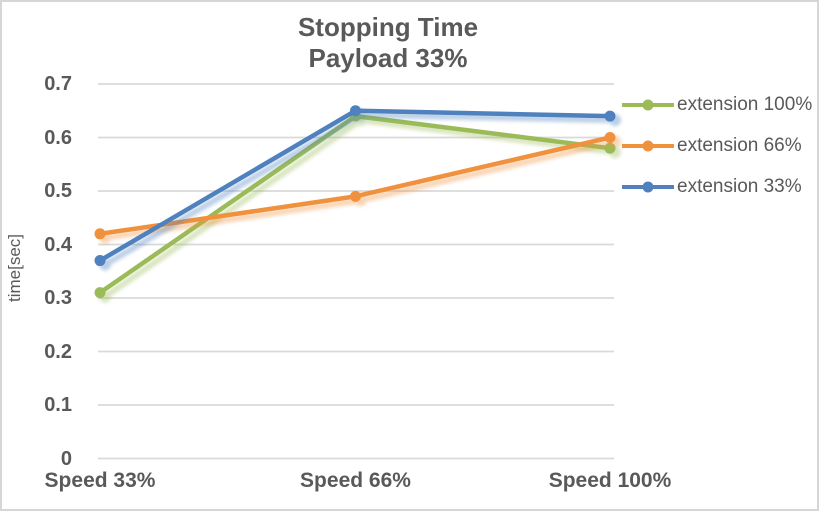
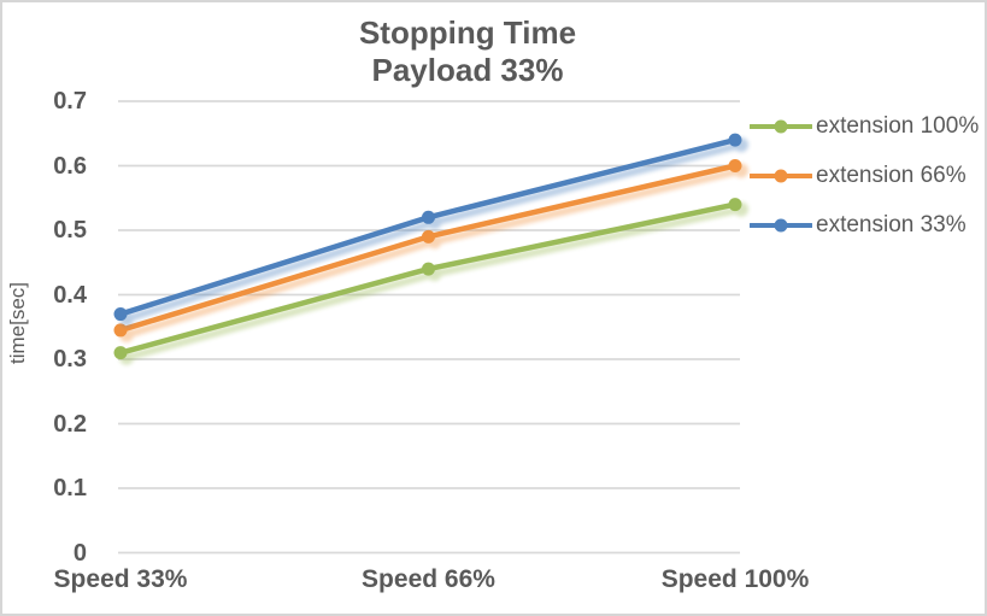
extension 66%/Speed 33%: 0.42 -> 0.34
extension 100%/Speed 66%: 0.64 -> 0.44
extension 33%/Speed 66%: 0.65 -> 0.52
extension 100%/Speed 100%: 0.58 -> 0.54
